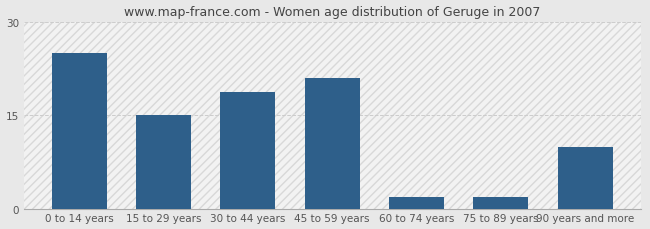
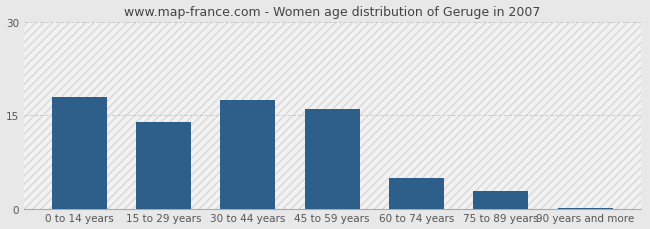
0 to 14 years: 25.0 -> 18.0
15 to 29 years: 15.0 -> 14.0
30 to 44 years: 18.8 -> 17.5
45 to 59 years: 21.0 -> 16.0
60 to 74 years: 2.0 -> 5.0
75 to 89 years: 2.0 -> 3.0
90 years and more: 10.0 -> 0.2
